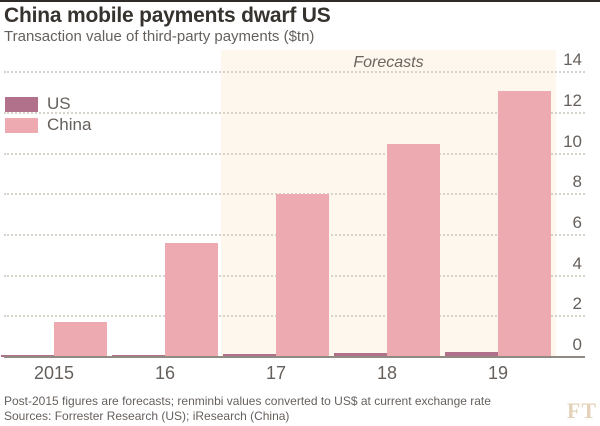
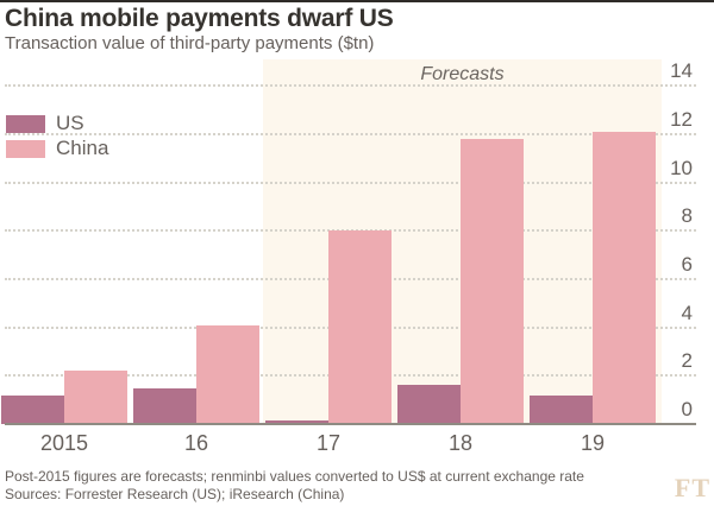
US/2015: 0.1 -> 1.2
China/2015: 1.7 -> 2.2
US/16: 0.1 -> 1.5
China/16: 5.6 -> 4.1
US/18: 0.2 -> 1.6
China/18: 10.5 -> 11.8
US/19: 0.2 -> 1.2
China/19: 13.1 -> 12.1
